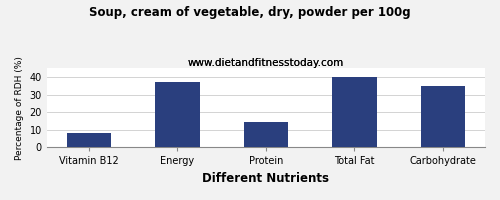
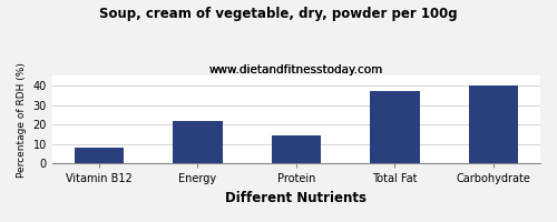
Energy: 37 -> 22
Total Fat: 40 -> 37
Carbohydrate: 35 -> 40
